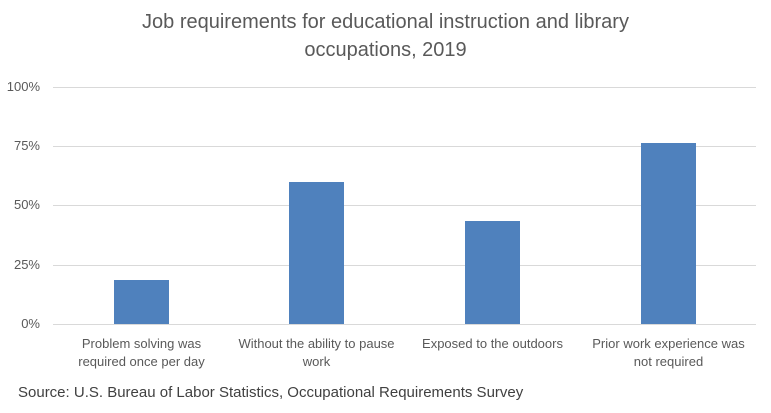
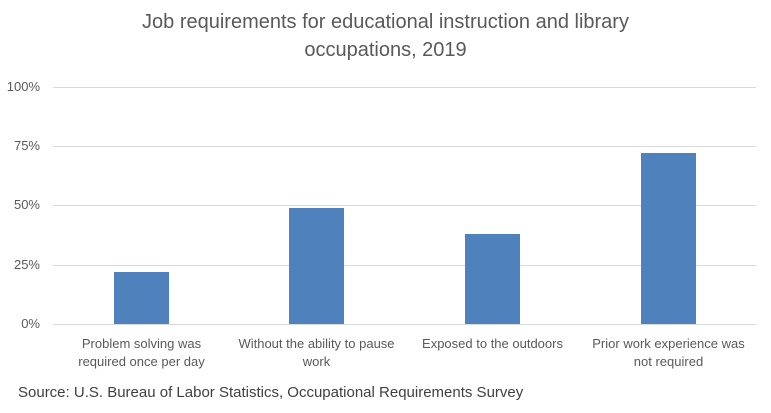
Problem solving was required once per day: 19% -> 22%
Without the ability to pause work: 60% -> 49%
Exposed to the outdoors: 44% -> 38%
Prior work experience was not required: 76% -> 72%
